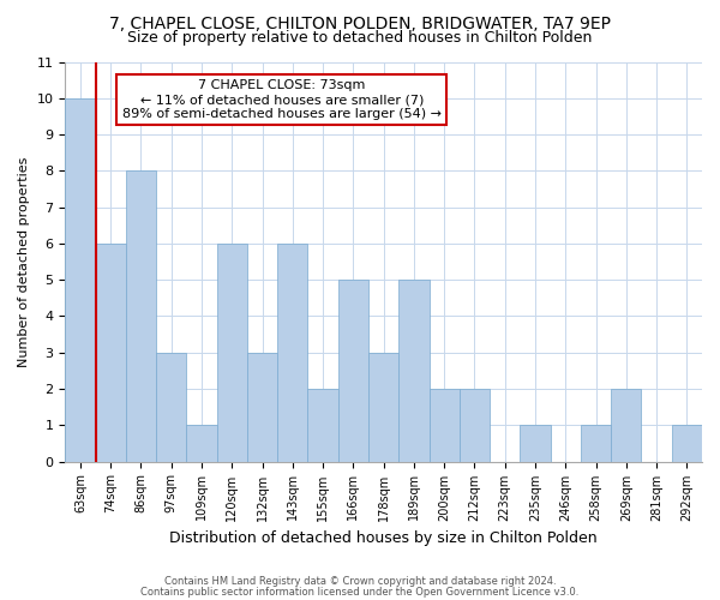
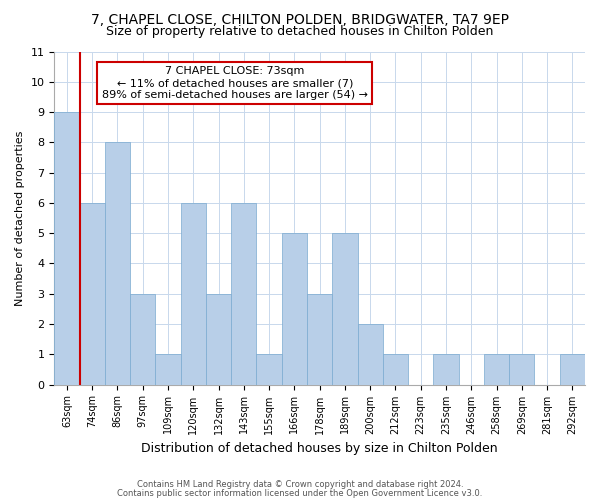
63sqm: 10 -> 9
155sqm: 2 -> 1
212sqm: 2 -> 1
269sqm: 2 -> 1
